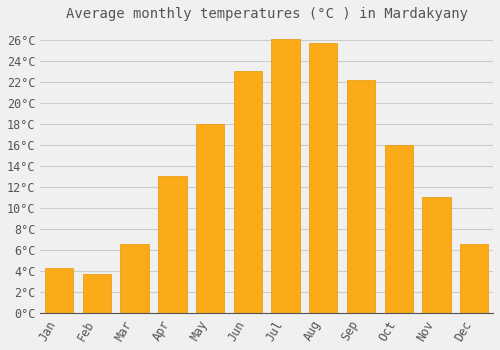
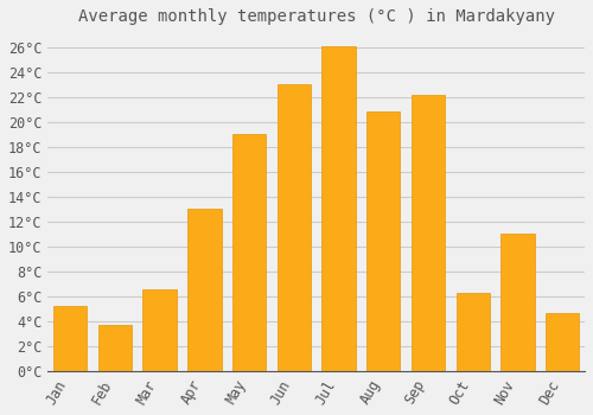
Jan: 4.3°C -> 5.2°C
May: 18.0°C -> 19.0°C
Aug: 25.7°C -> 20.8°C
Oct: 16.0°C -> 6.3°C
Dec: 6.6°C -> 4.7°C
